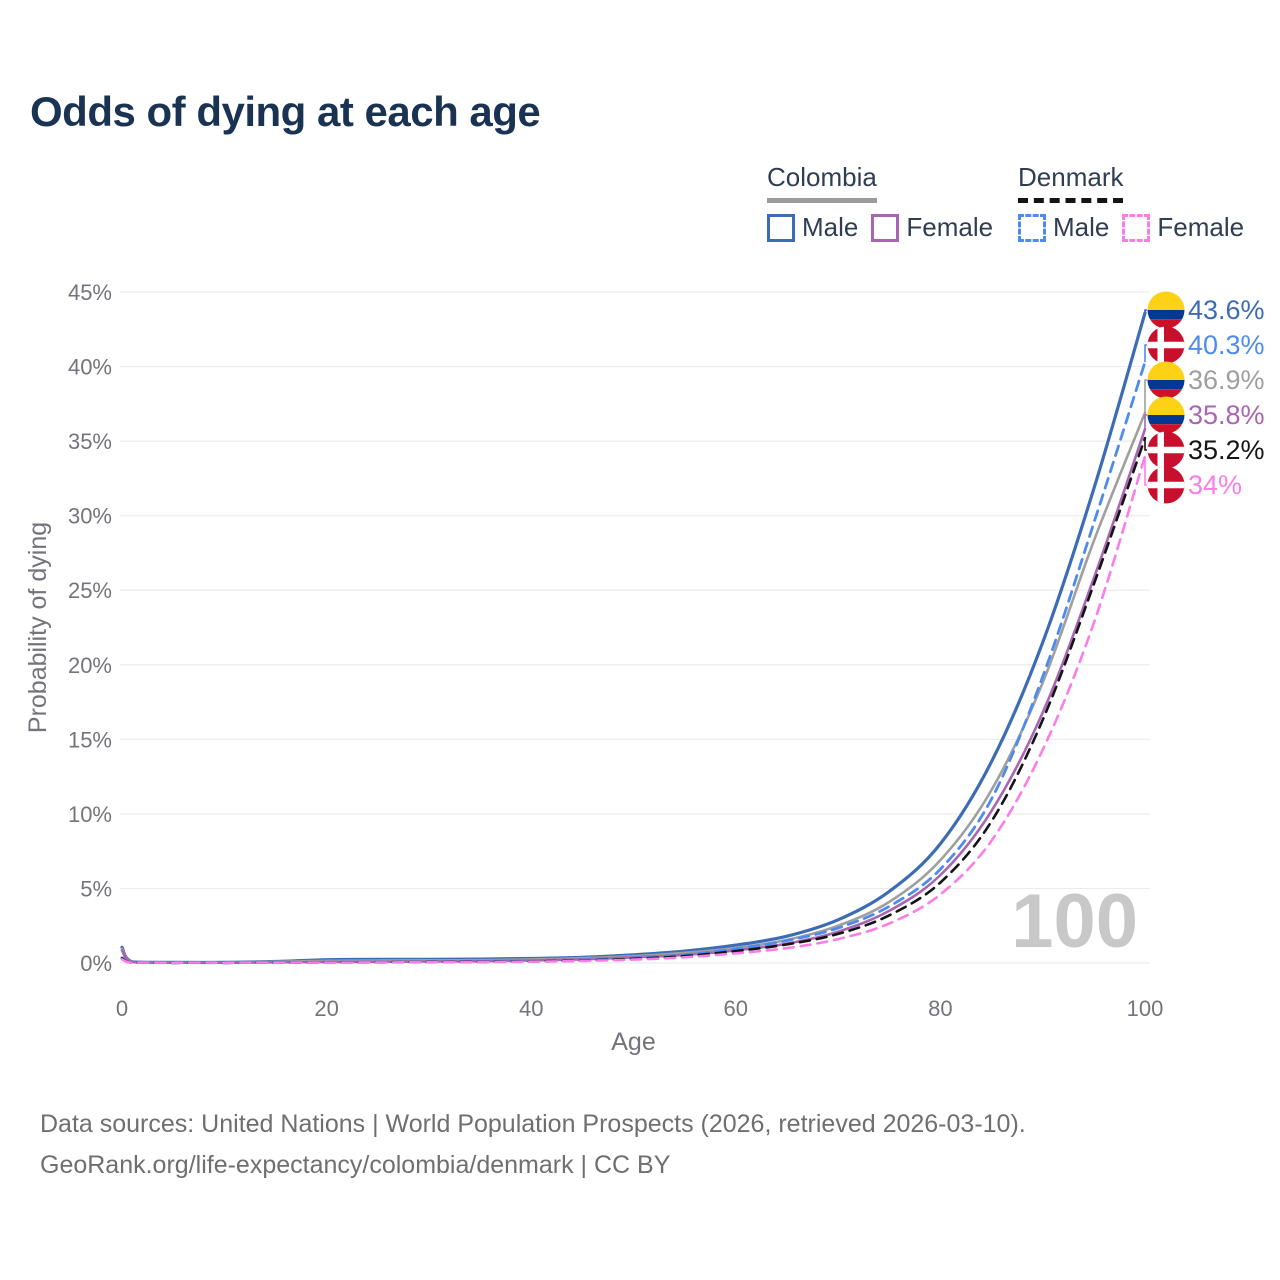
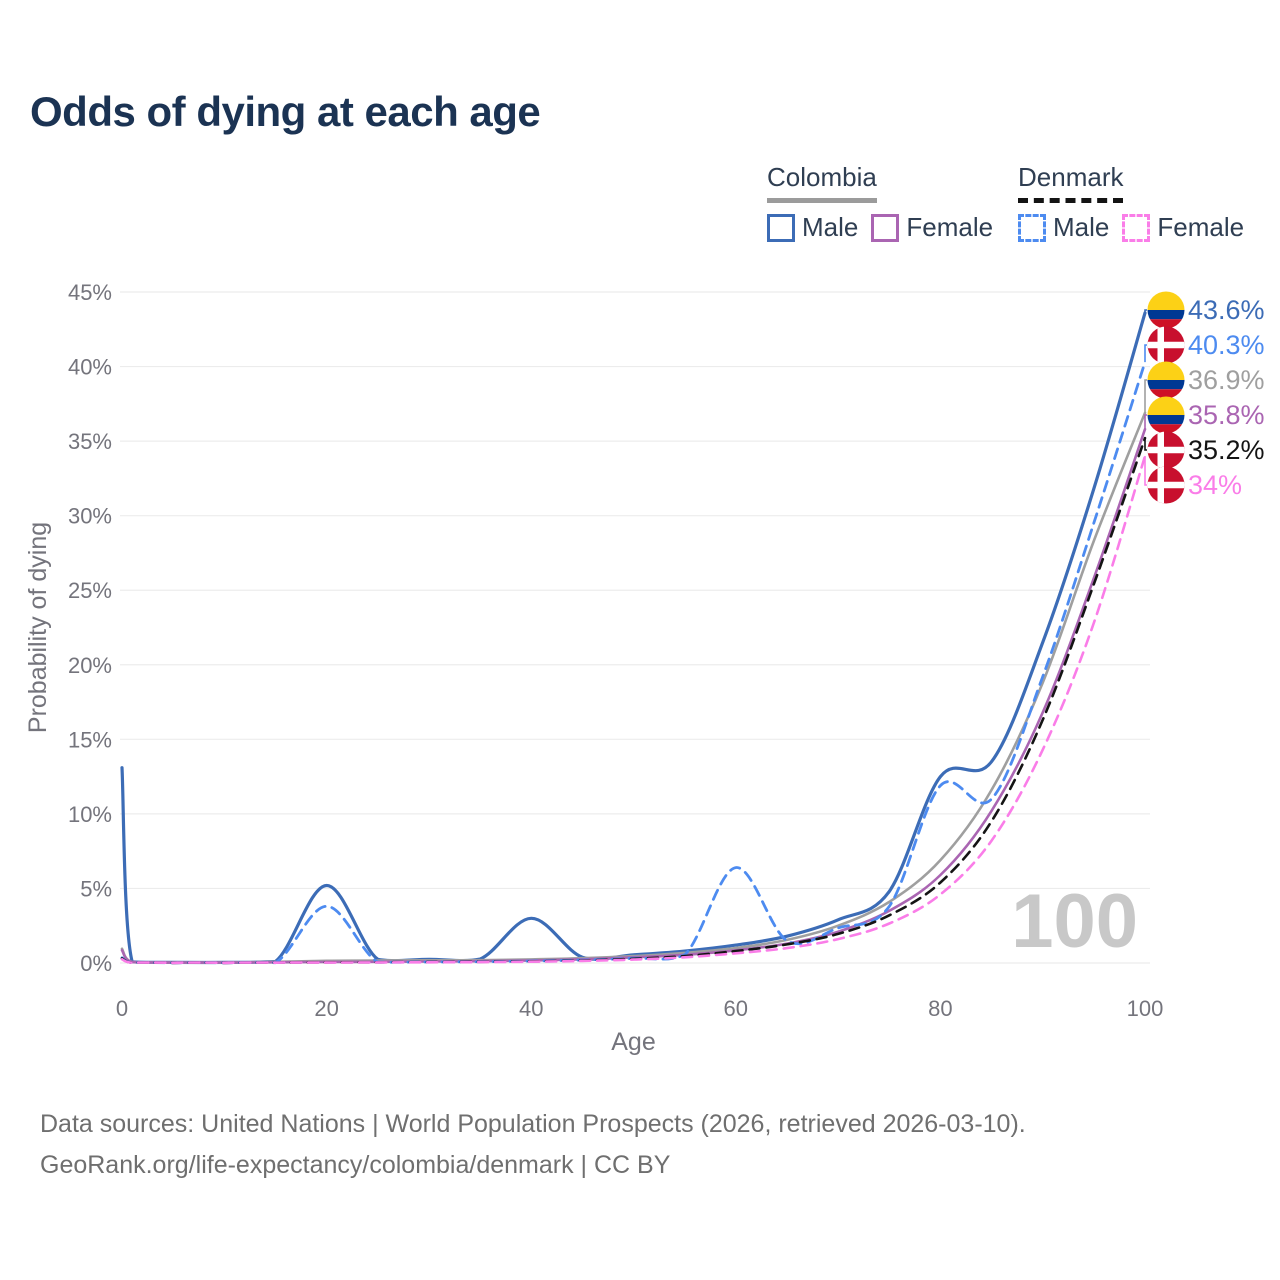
Colombia Male/0: 1.1% -> 13.1%
Colombia Male/20: 0.2% -> 5.2%
Denmark Male/20: 0.1% -> 3.8%
Colombia Male/40: 0.3% -> 3.0%
Denmark Male/60: 0.9% -> 6.4%
Colombia Male/80: 8.0% -> 12.5%
Denmark Male/80: 6.3% -> 11.9%
